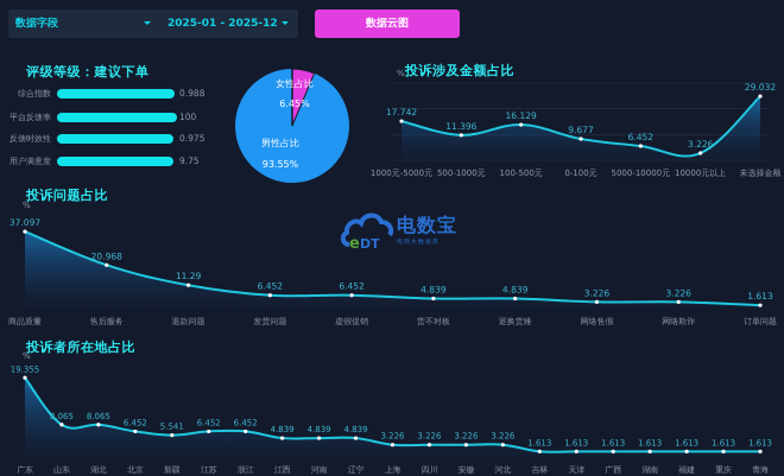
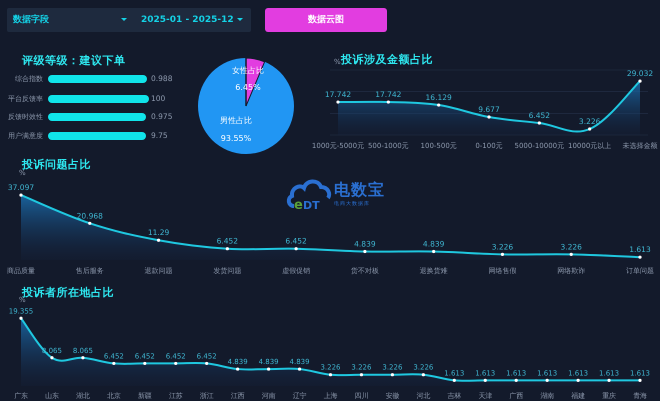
投诉涉及金额占比/500-1000元: 11.396 -> 17.742
投诉者所在地占比/新疆: 5.541 -> 6.452
